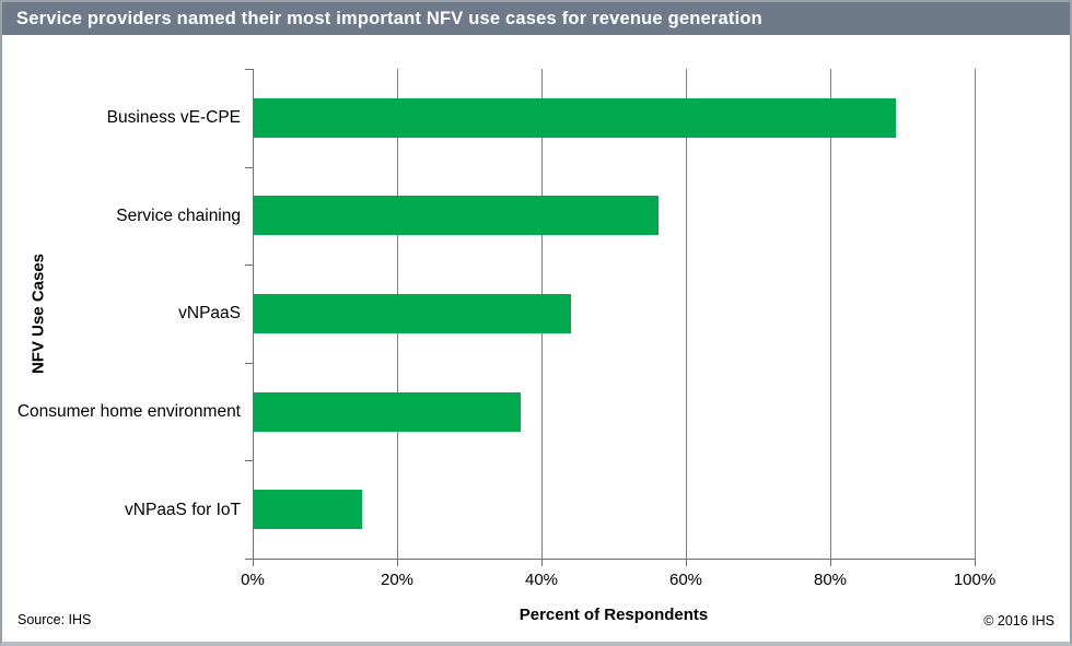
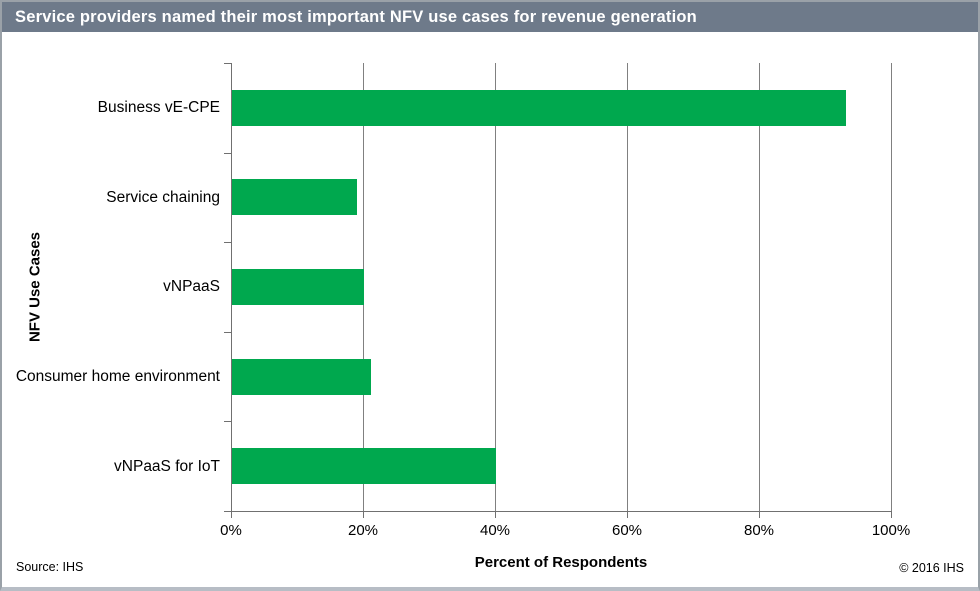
Business vE-CPE: 89% -> 93%
Service chaining: 56% -> 19%
vNPaaS: 44% -> 20%
Consumer home environment: 37% -> 21%
vNPaaS for IoT: 15% -> 40%
